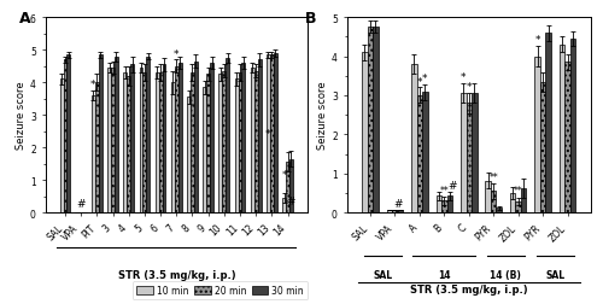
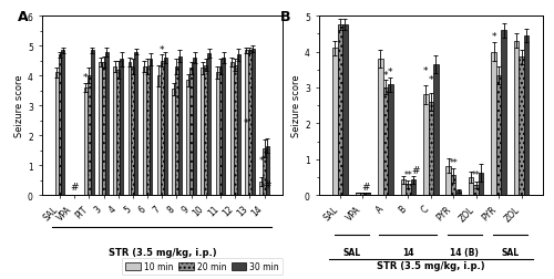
10 min/C: 3.05 -> 2.80
20 min/C: 2.80 -> 2.60
30 min/C: 3.07 -> 3.65
